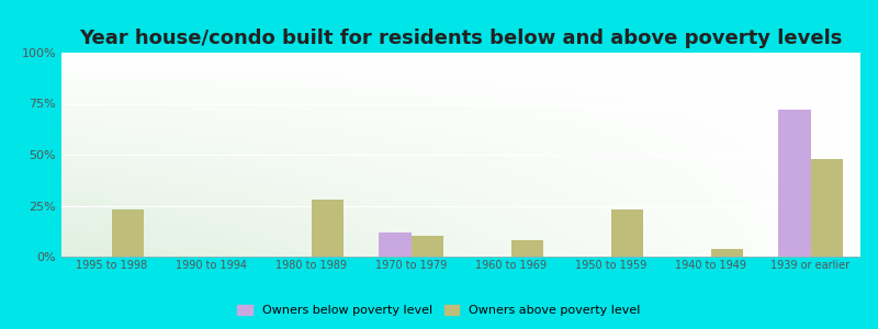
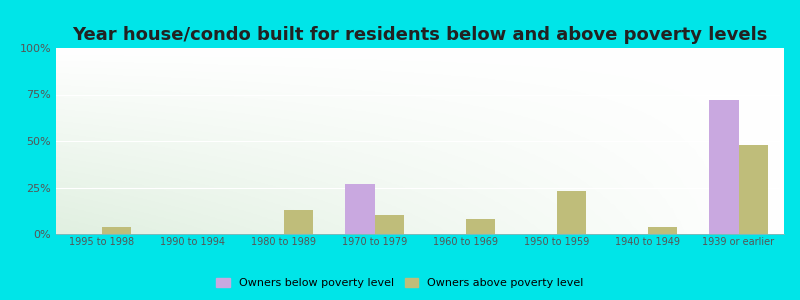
Owners above poverty level/1995 to 1998: 23% -> 4%
Owners above poverty level/1980 to 1989: 28% -> 13%
Owners below poverty level/1970 to 1979: 12% -> 27%
